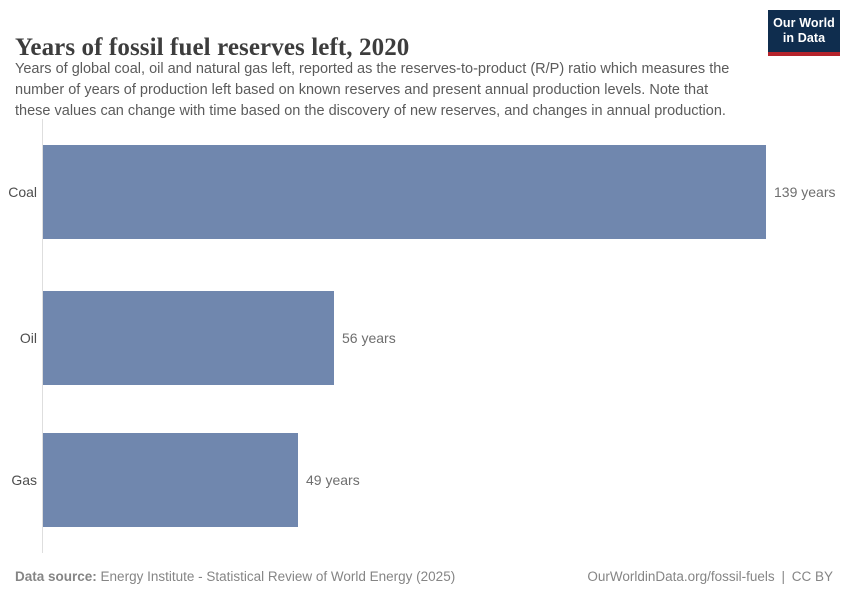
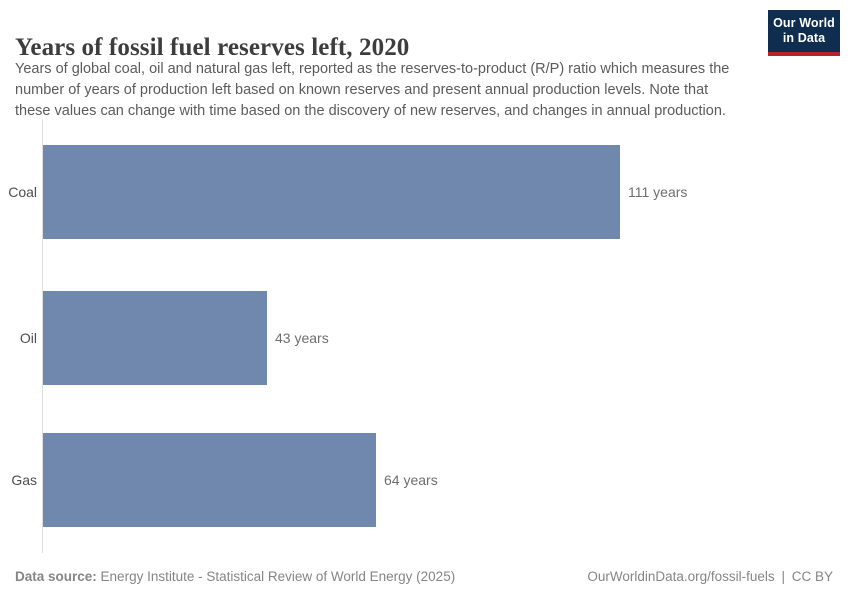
Coal: 139 -> 111
Oil: 56 -> 43
Gas: 49 -> 64
